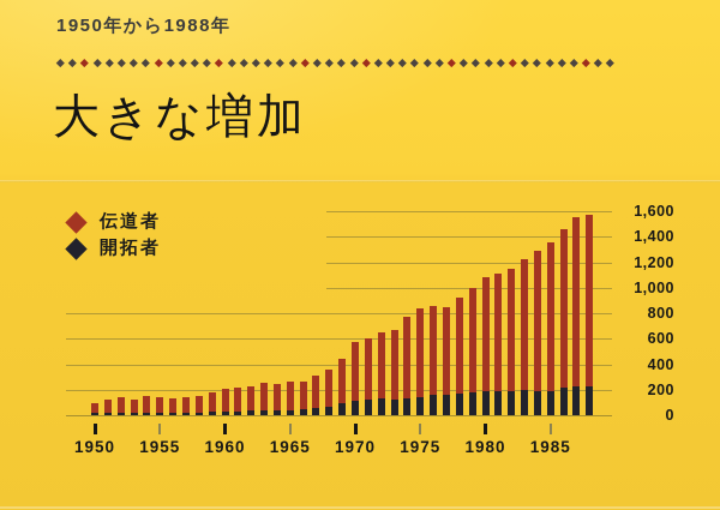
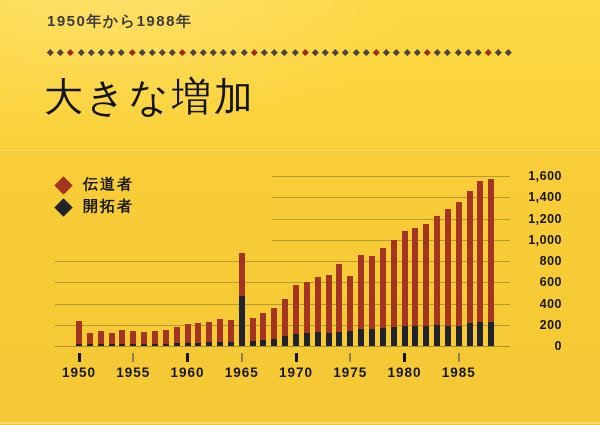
伝道者/1950: 90 -> 240
伝道者/1965: 260 -> 880
開拓者/1965: 40 -> 470
伝道者/1975: 840 -> 660
